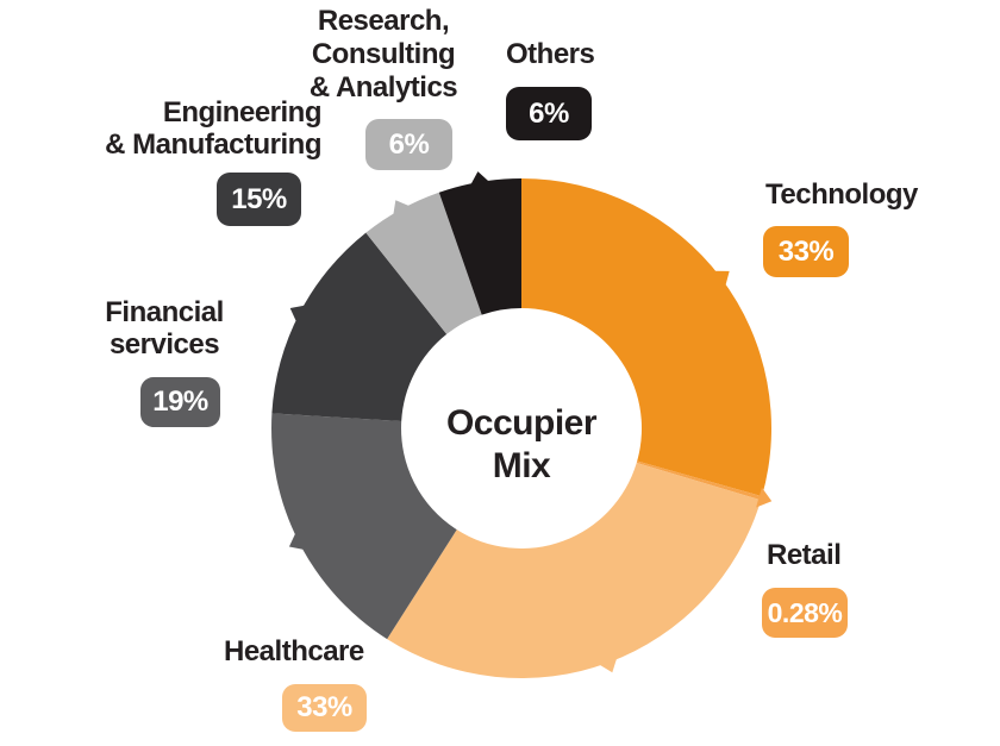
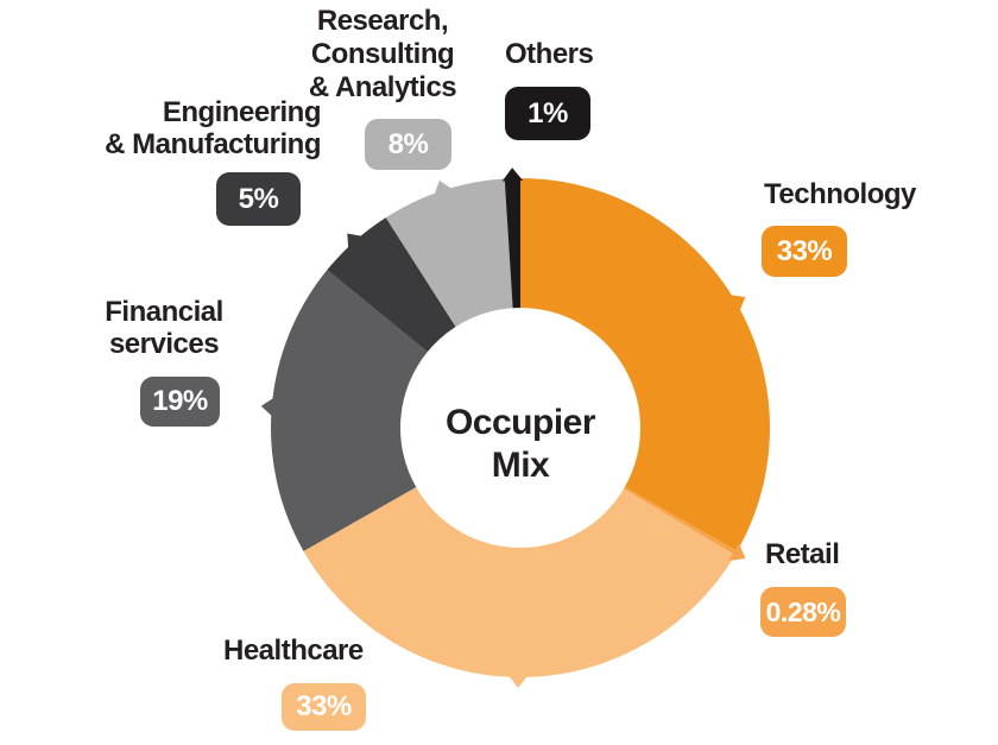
Engineering & Manufacturing: 15% -> 5%
Research, Consulting & Analytics: 6% -> 8%
Others: 6% -> 1%
